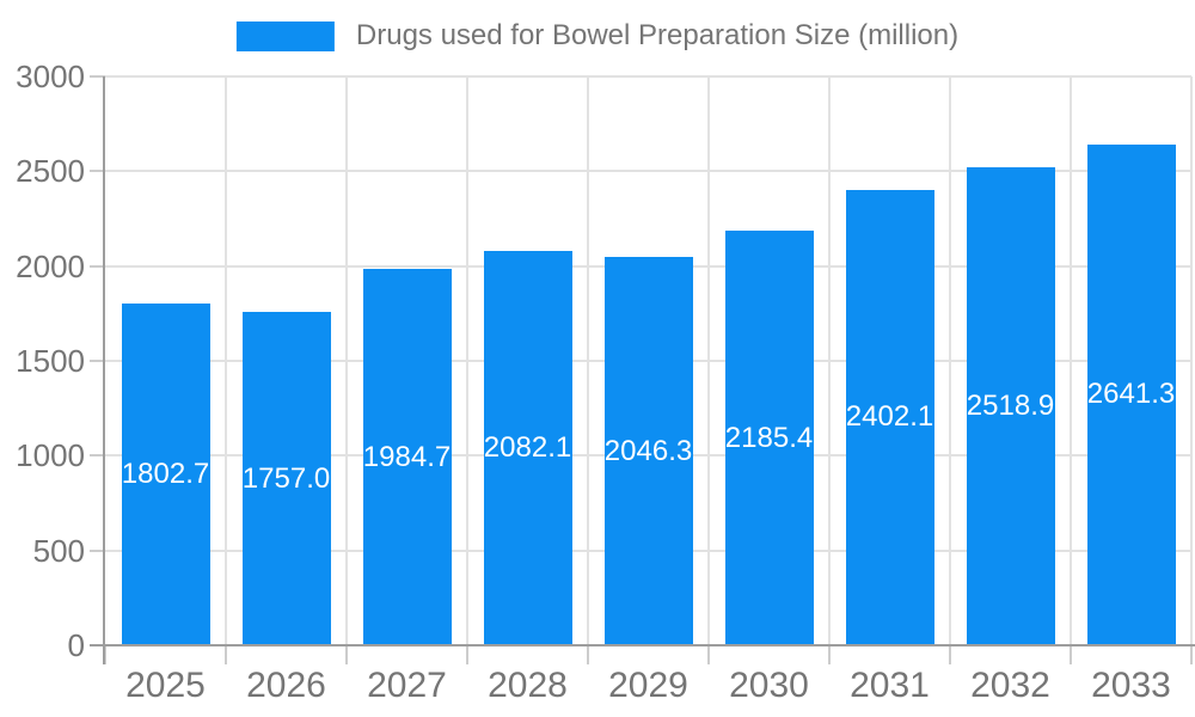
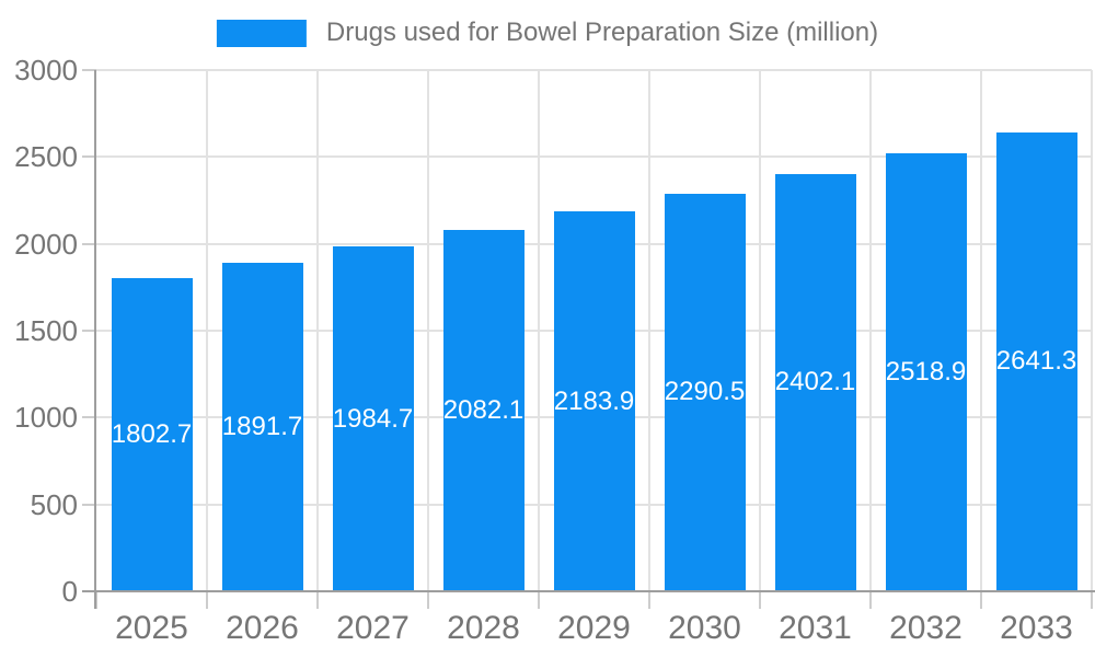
2026: 1757.0 -> 1891.7
2029: 2046.3 -> 2183.9
2030: 2185.4 -> 2290.5
